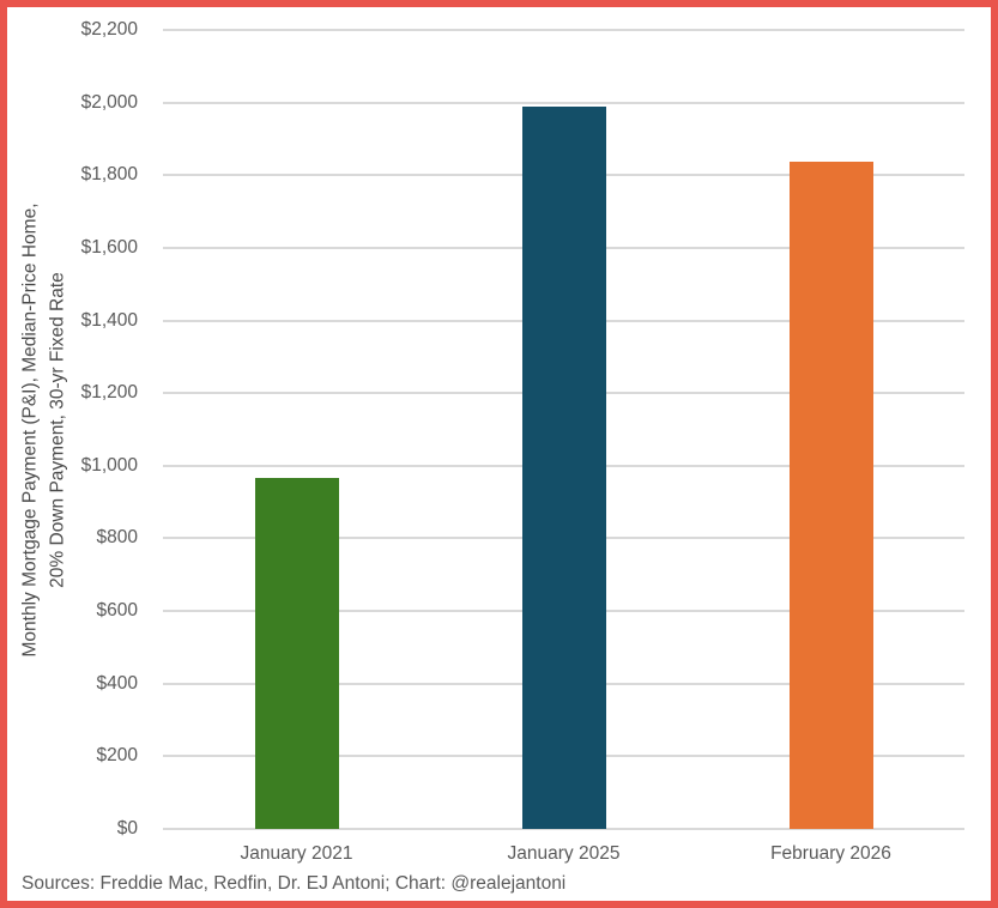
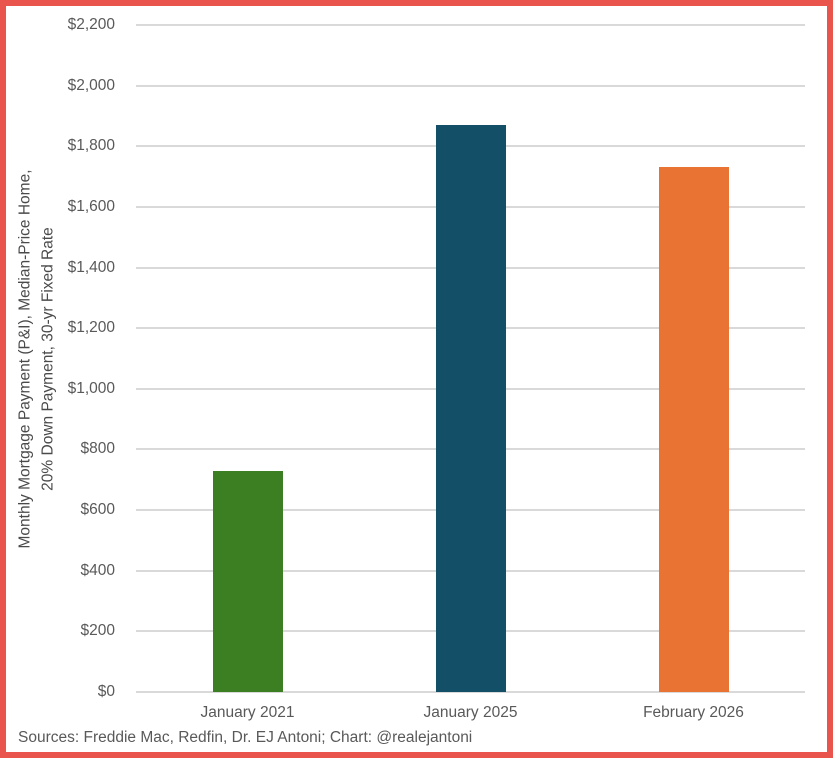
January 2021: $970 -> $730
January 2025: $1990 -> $1870
February 2026: $1840 -> $1730
